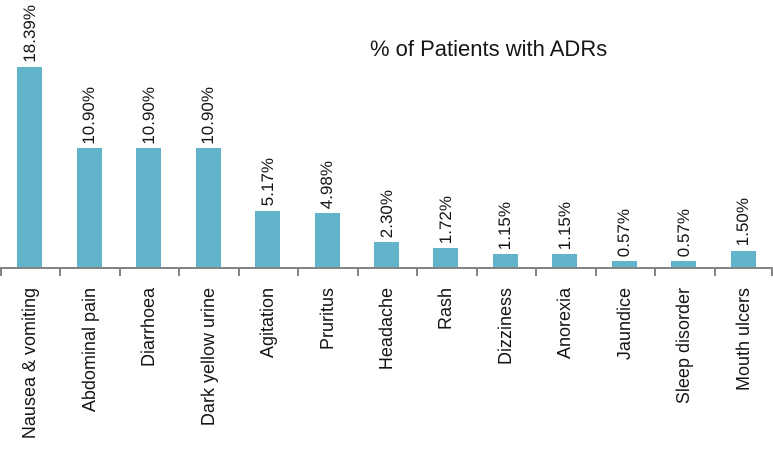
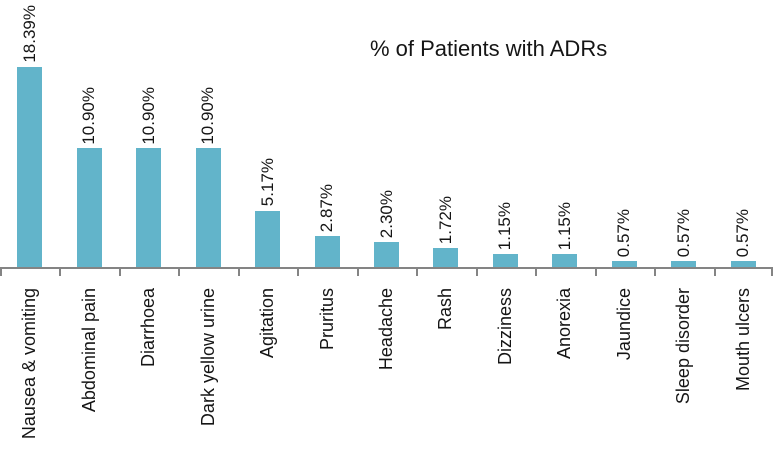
Pruritus: 4.98% -> 2.87%
Mouth ulcers: 1.50% -> 0.57%
